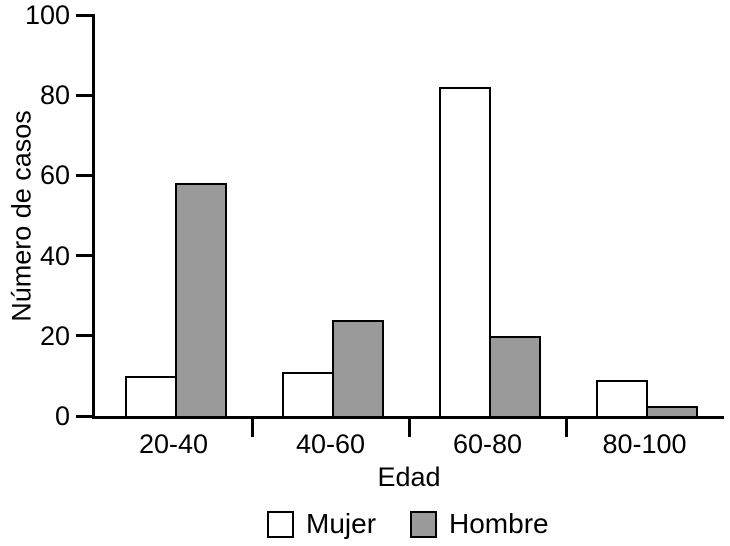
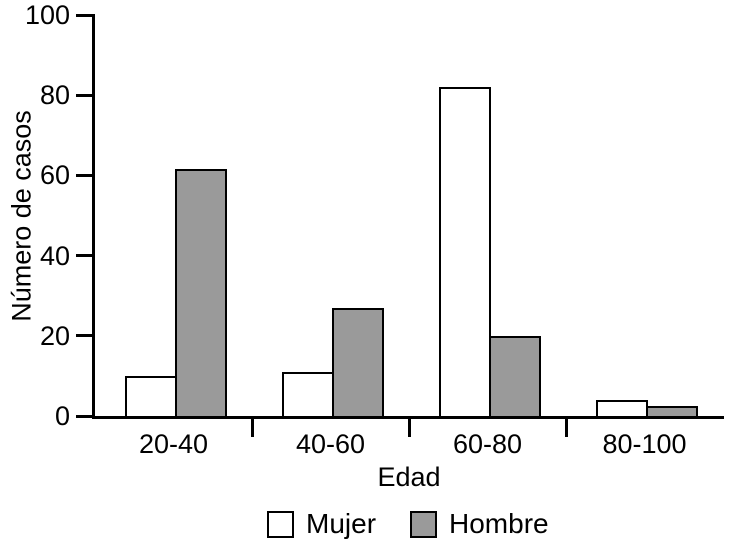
Hombre/20-40: 58 -> 62
Hombre/40-60: 24 -> 27
Mujer/80-100: 9 -> 4
